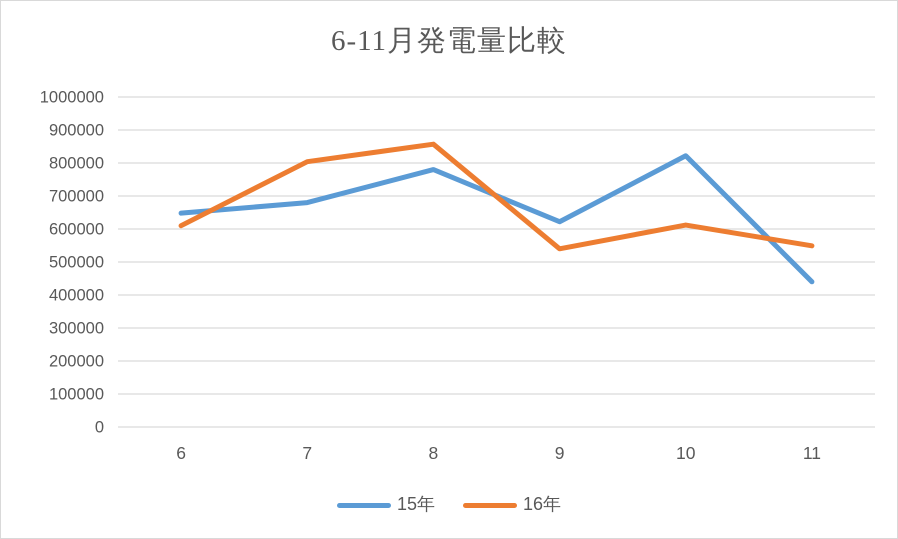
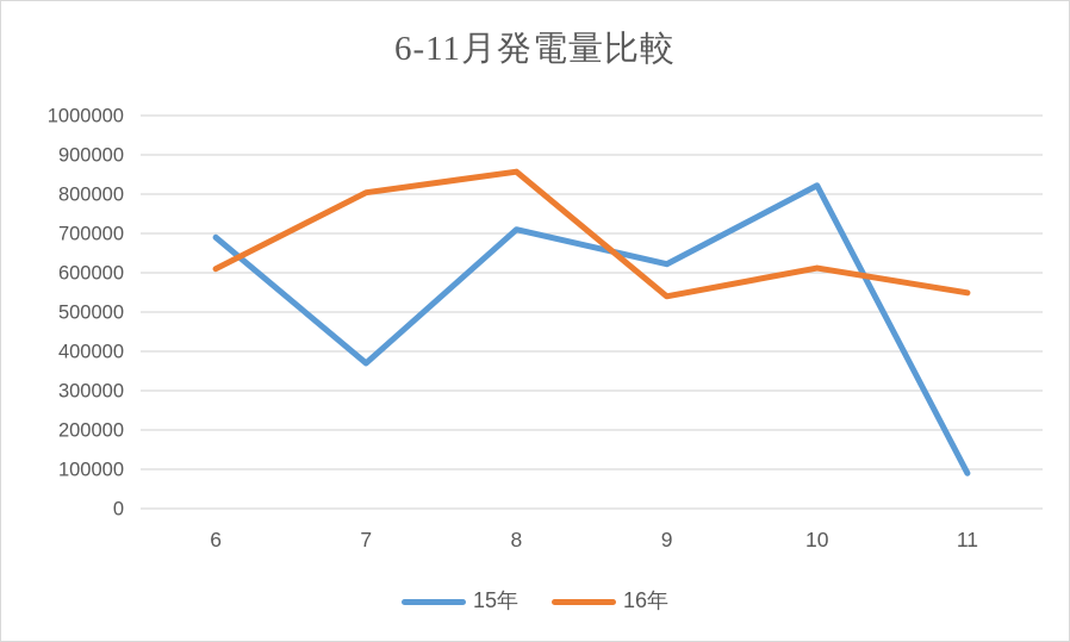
15年/6: 650000 -> 690000
15年/7: 680000 -> 370000
15年/8: 780000 -> 710000
15年/11: 440000 -> 90000
